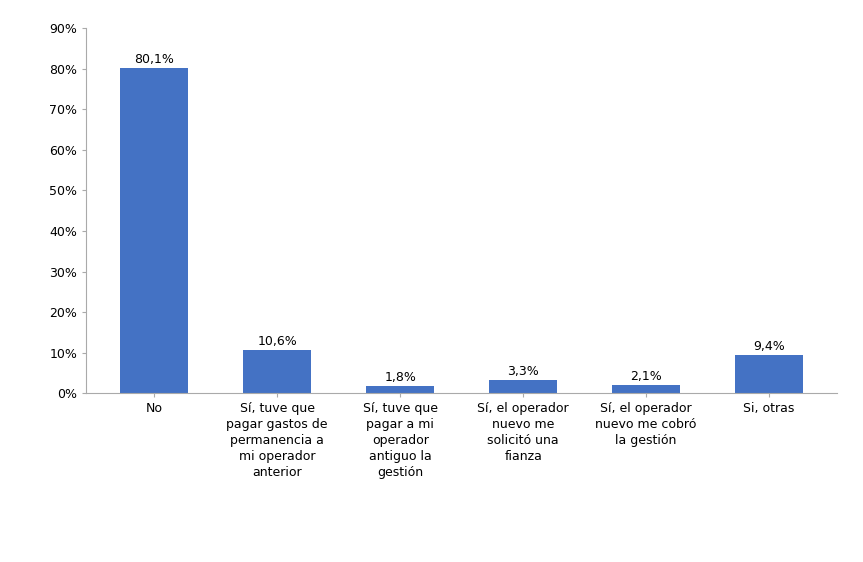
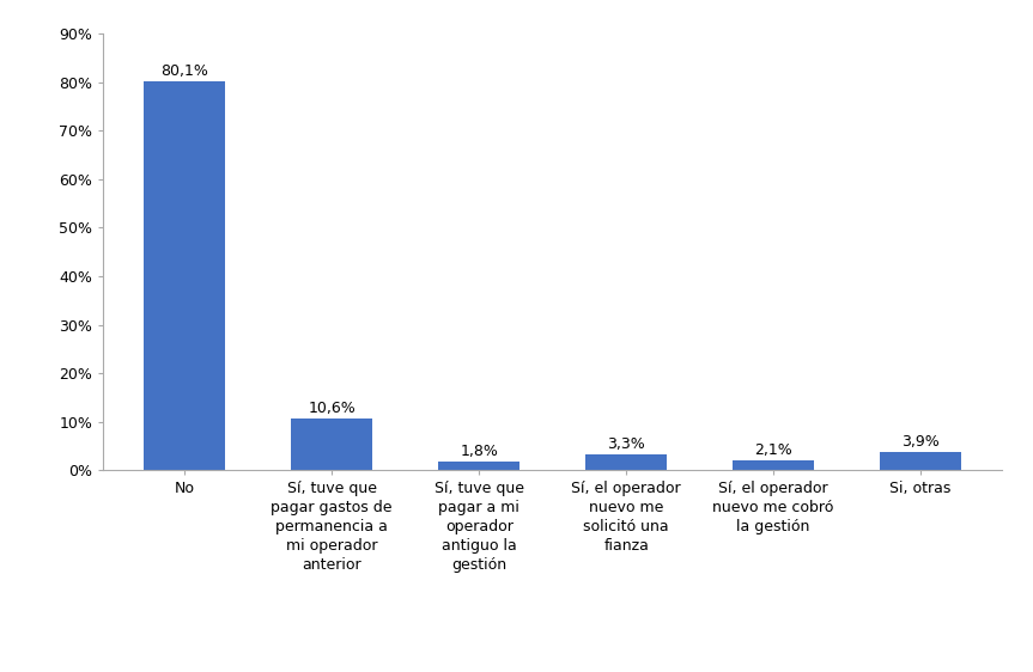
Si, otras: 9,4% -> 3,9%
